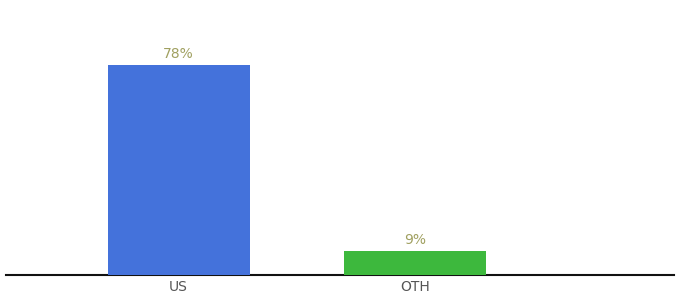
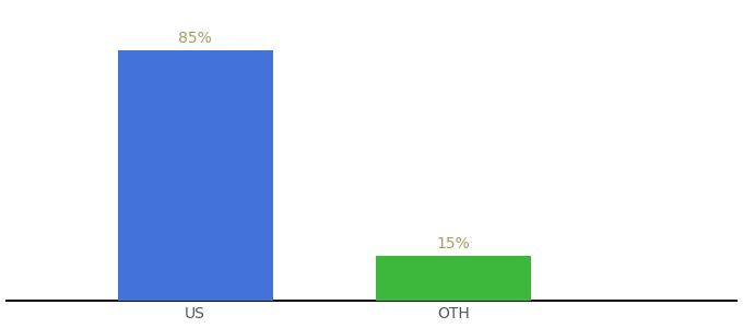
US: 78% -> 85%
OTH: 9% -> 15%
